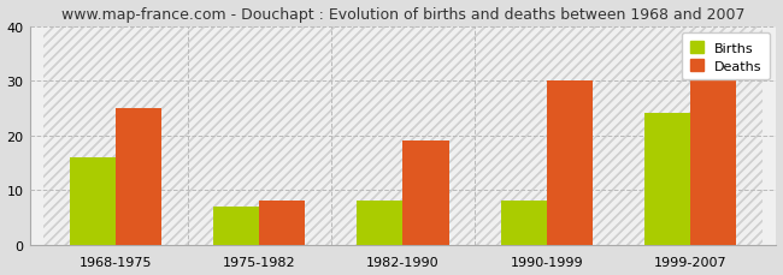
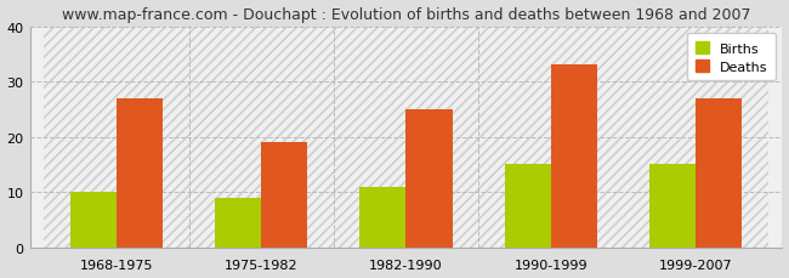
Births/1968-1975: 16 -> 10
Deaths/1968-1975: 25 -> 27
Births/1975-1982: 7 -> 9
Deaths/1975-1982: 8 -> 19
Births/1982-1990: 8 -> 11
Deaths/1982-1990: 19 -> 25
Births/1990-1999: 8 -> 15
Deaths/1990-1999: 30 -> 33
Births/1999-2007: 24 -> 15
Deaths/1999-2007: 30 -> 27
